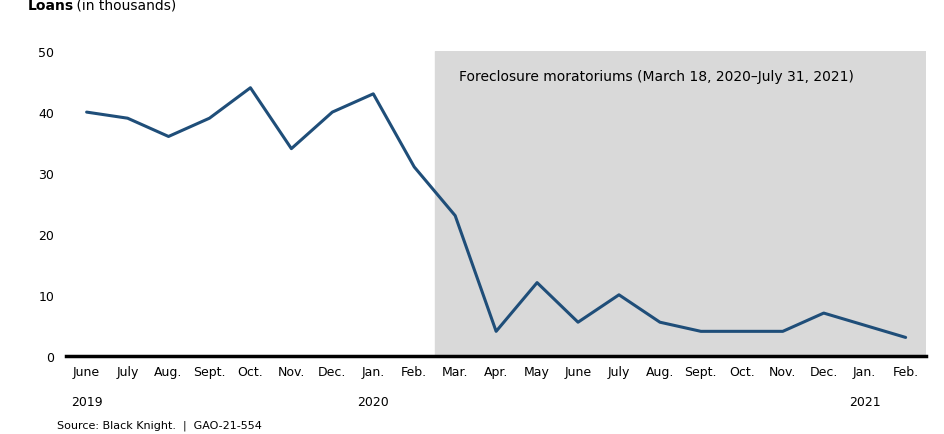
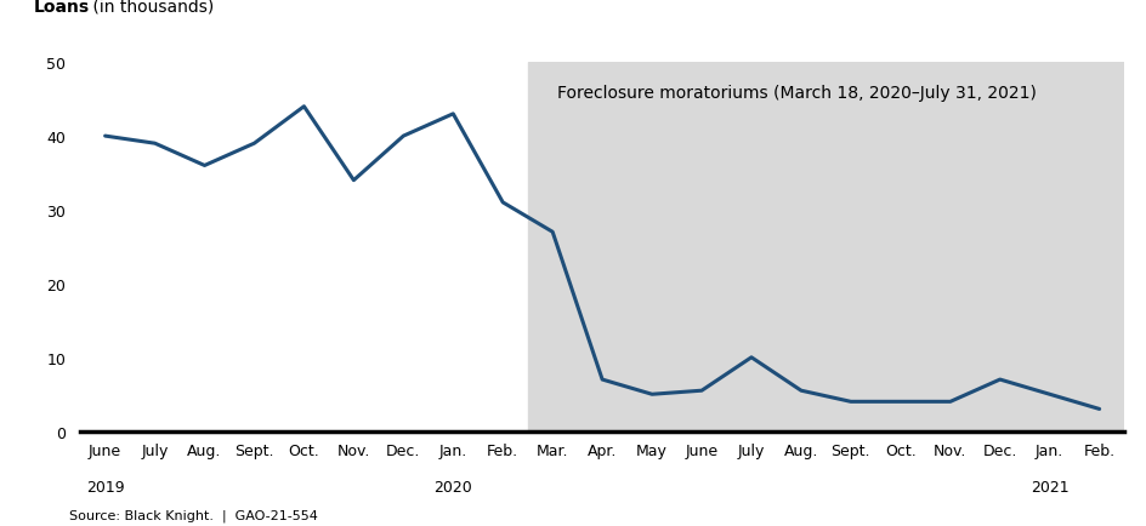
Mar.: 23.0 -> 27.0
Apr.: 4.0 -> 7.0
May: 12.0 -> 5.0
